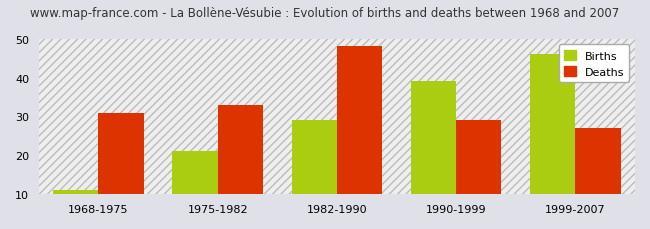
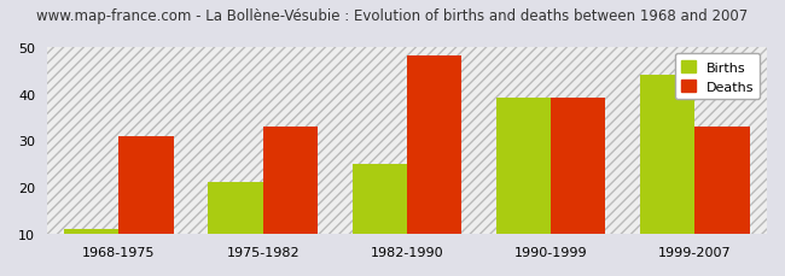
Births/1982-1990: 29 -> 25
Deaths/1990-1999: 29 -> 39
Births/1999-2007: 46 -> 44
Deaths/1999-2007: 27 -> 33
